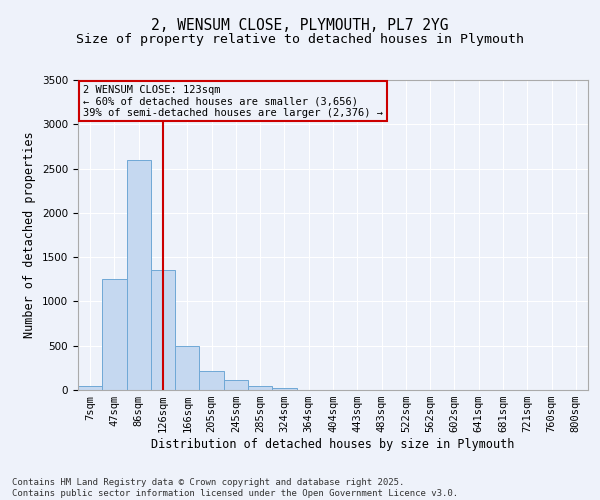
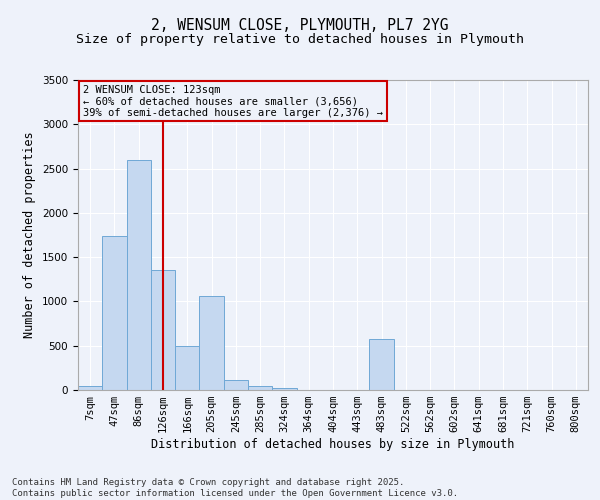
47sqm: 1250 -> 1740
205sqm: 220 -> 1060
483sqm: 0 -> 580
